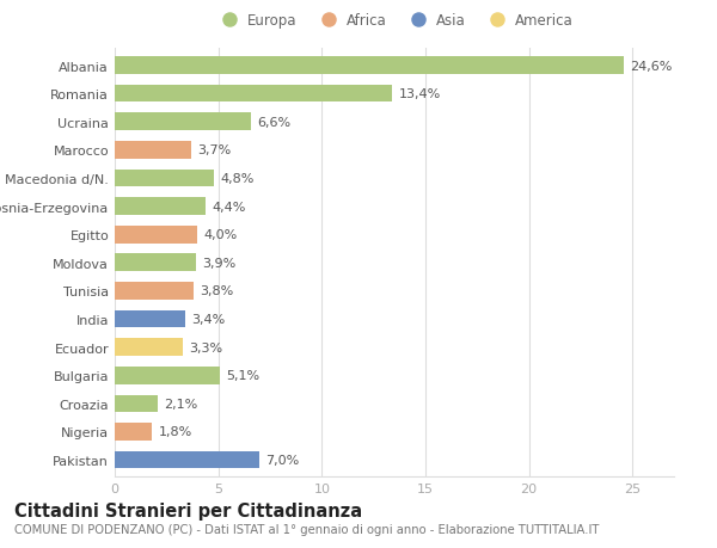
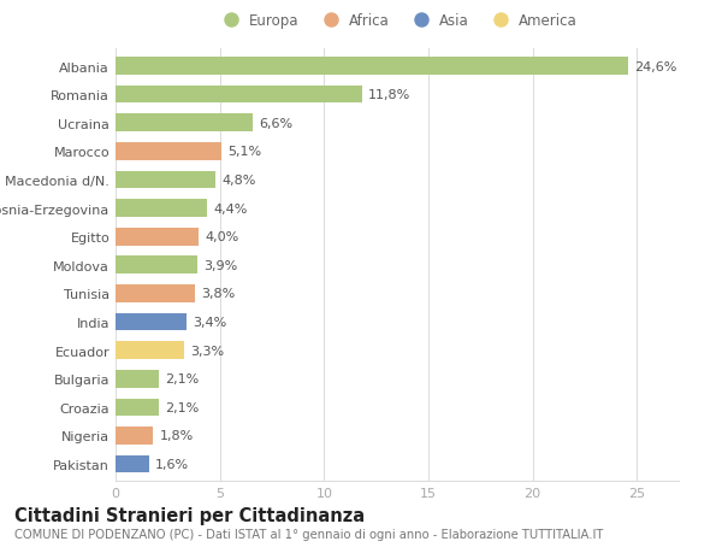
Romania: 13,4% -> 11,8%
Marocco: 3,7% -> 5,1%
Bulgaria: 5,1% -> 2,1%
Pakistan: 7,0% -> 1,6%
